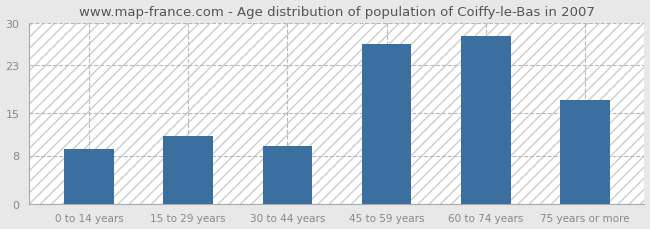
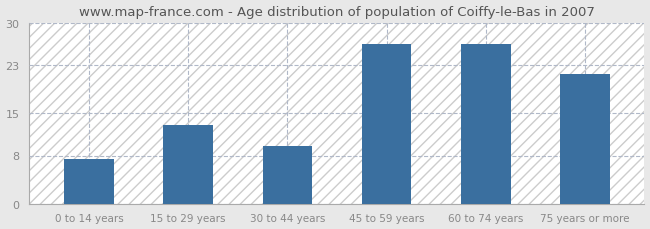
0 to 14 years: 9.0 -> 7.5
15 to 29 years: 11.2 -> 13.0
60 to 74 years: 27.8 -> 26.5
75 years or more: 17.2 -> 21.5
